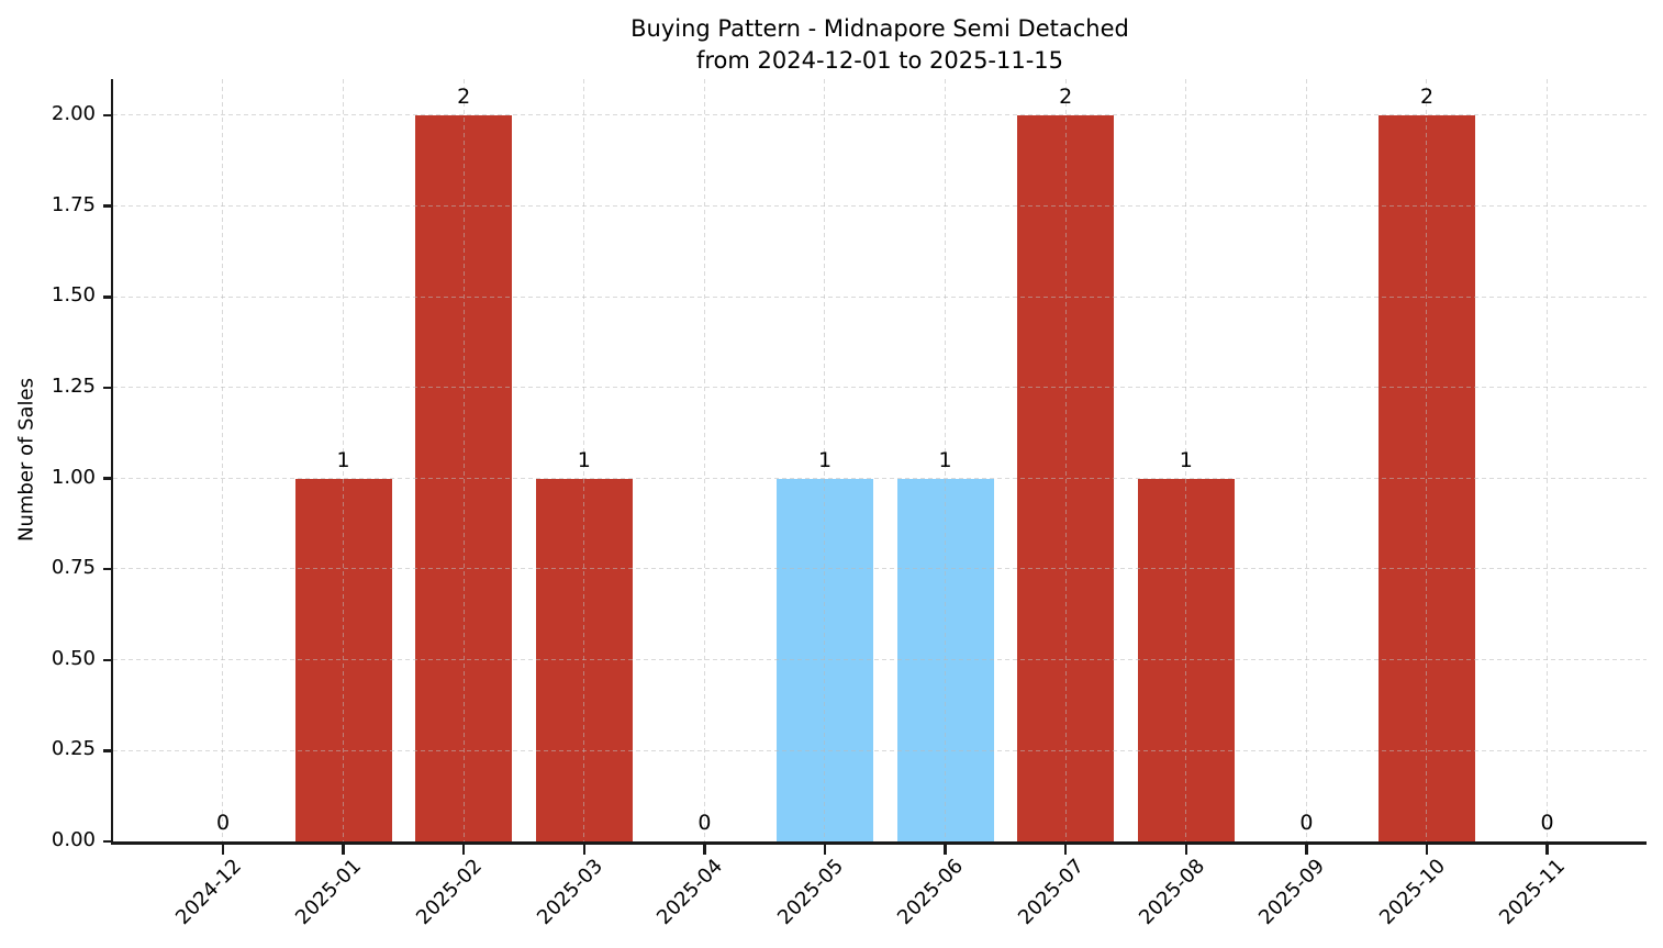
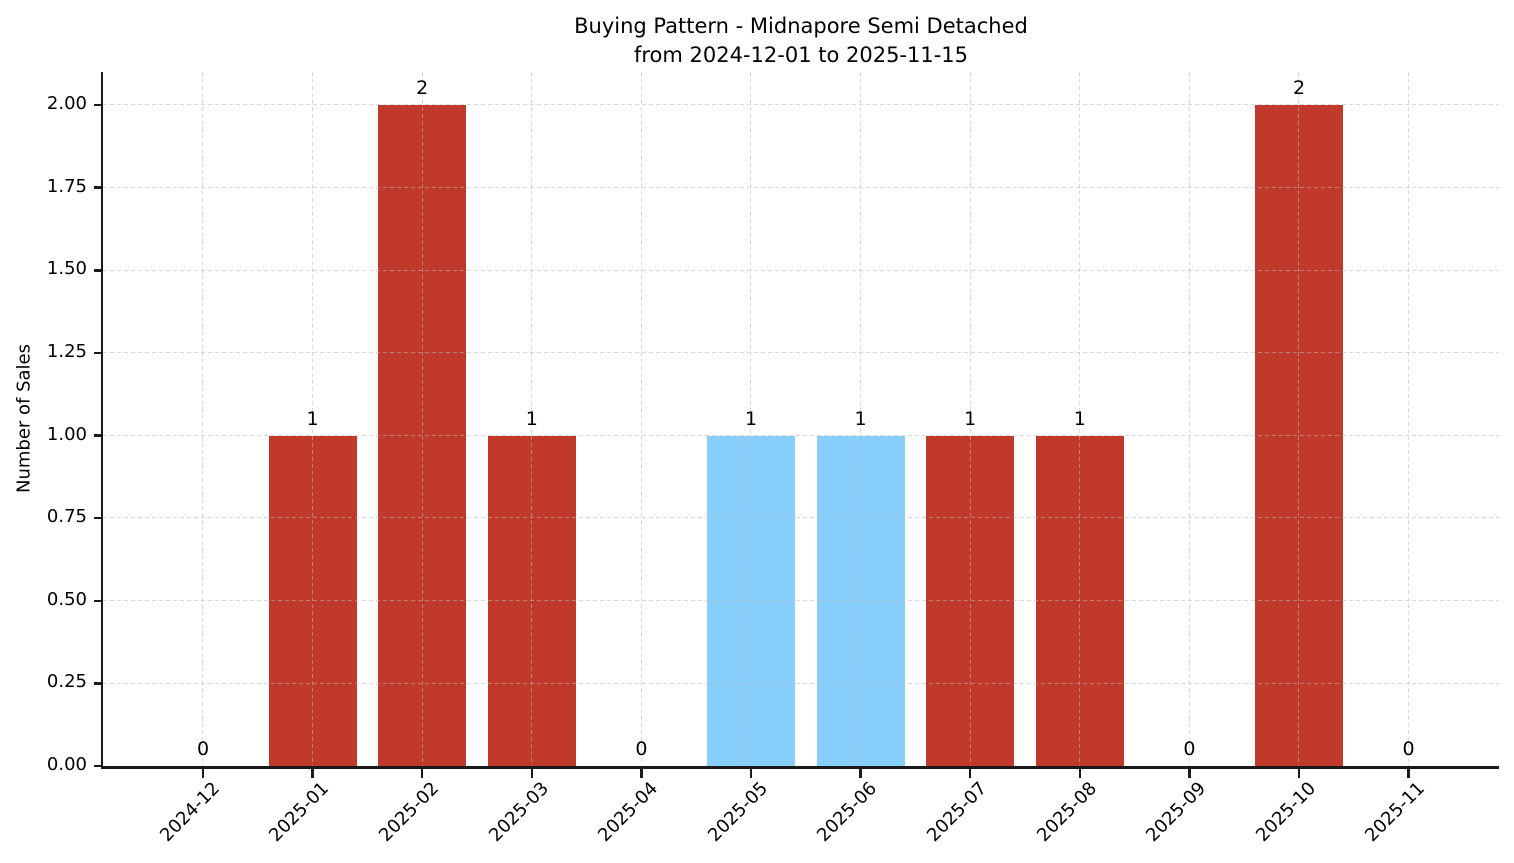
2025-07: 2 -> 1
